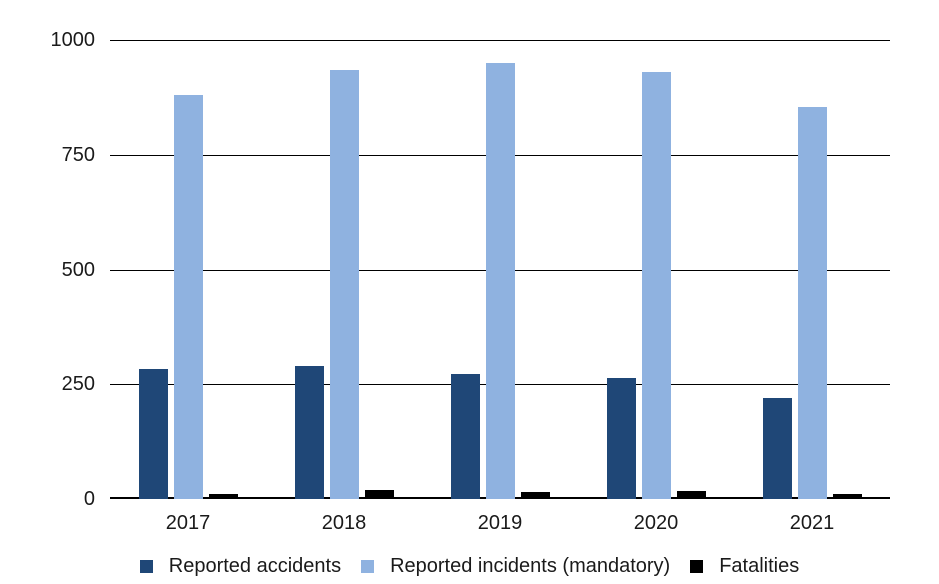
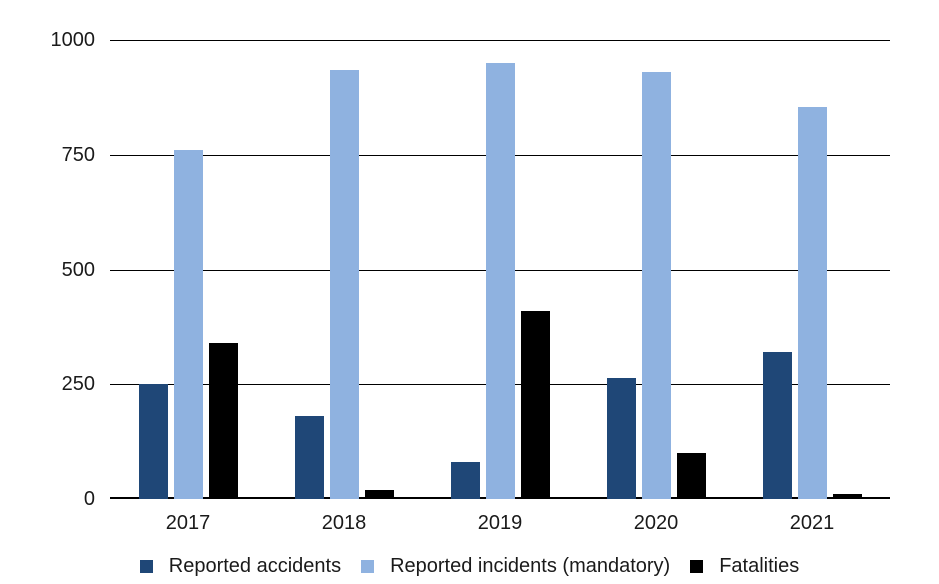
Reported accidents/2017: 280 -> 250
Reported incidents (mandatory)/2017: 880 -> 760
Fatalities/2017: 10 -> 340
Reported accidents/2018: 290 -> 180
Reported accidents/2019: 270 -> 80
Fatalities/2019: 20 -> 410
Fatalities/2020: 20 -> 100
Reported accidents/2021: 220 -> 320
